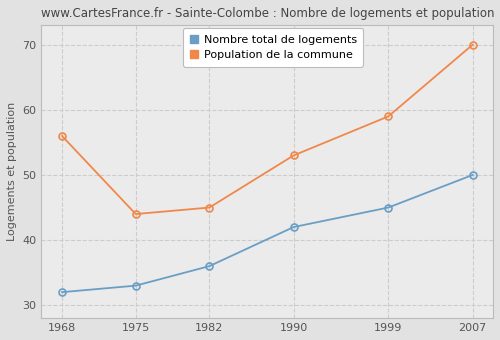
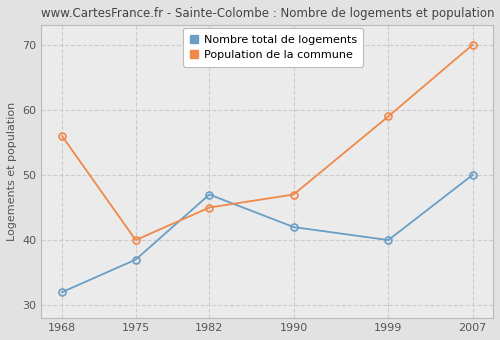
Nombre total de logements/1975: 33 -> 37
Population de la commune/1975: 44 -> 40
Nombre total de logements/1982: 36 -> 47
Population de la commune/1990: 53 -> 47
Nombre total de logements/1999: 45 -> 40
